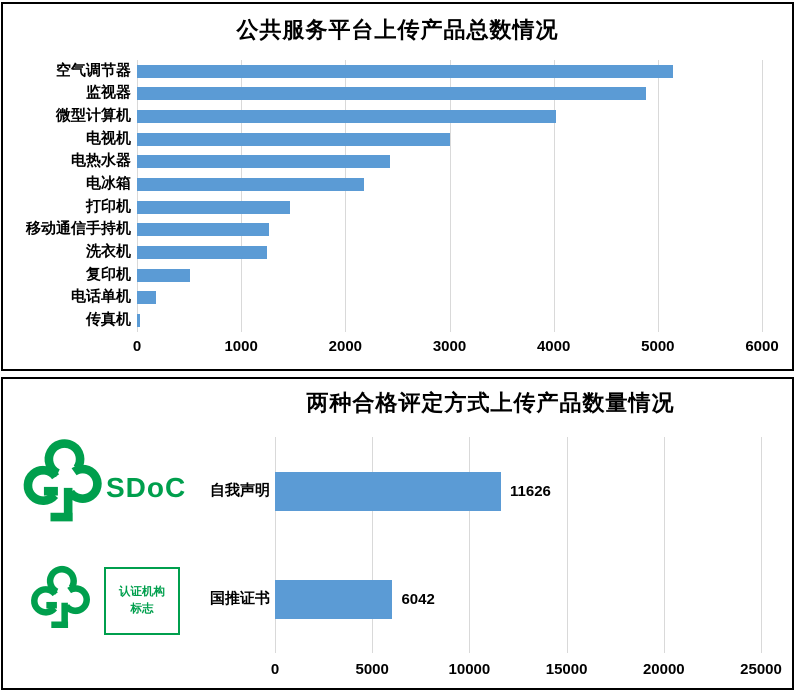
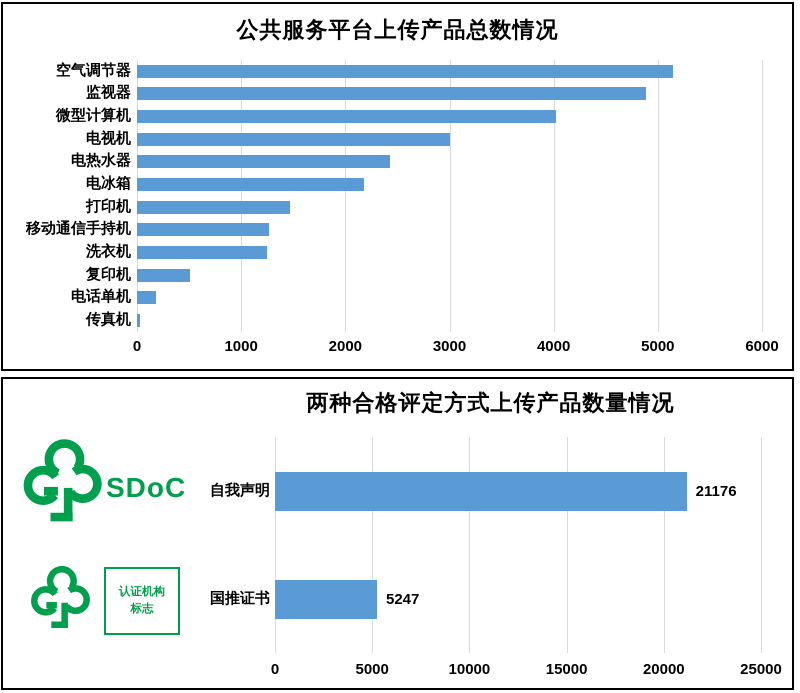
两种合格评定方式上传产品数量情况/自我声明: 11626 -> 21176
两种合格评定方式上传产品数量情况/国推证书: 6042 -> 5247
